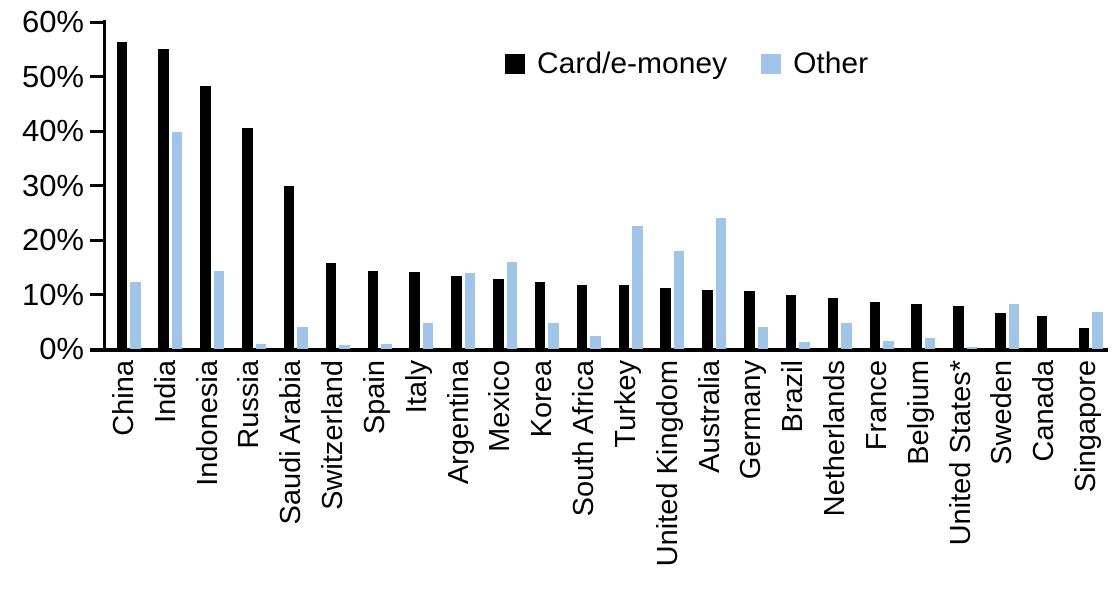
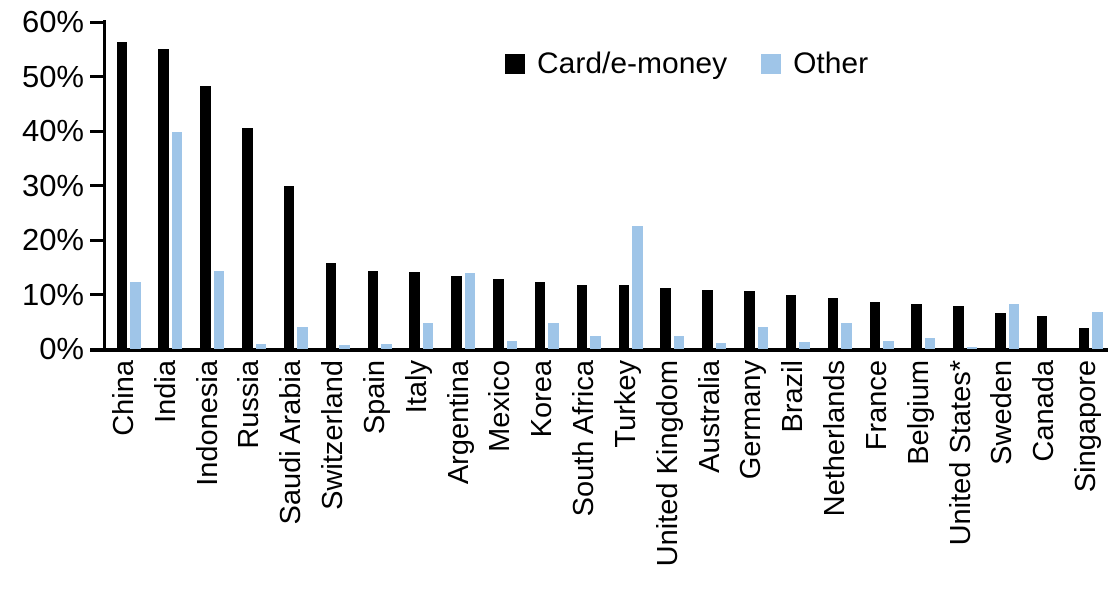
Other/Mexico: 16% -> 1%
Other/United Kingdom: 18% -> 2%
Other/Australia: 24% -> 1%
